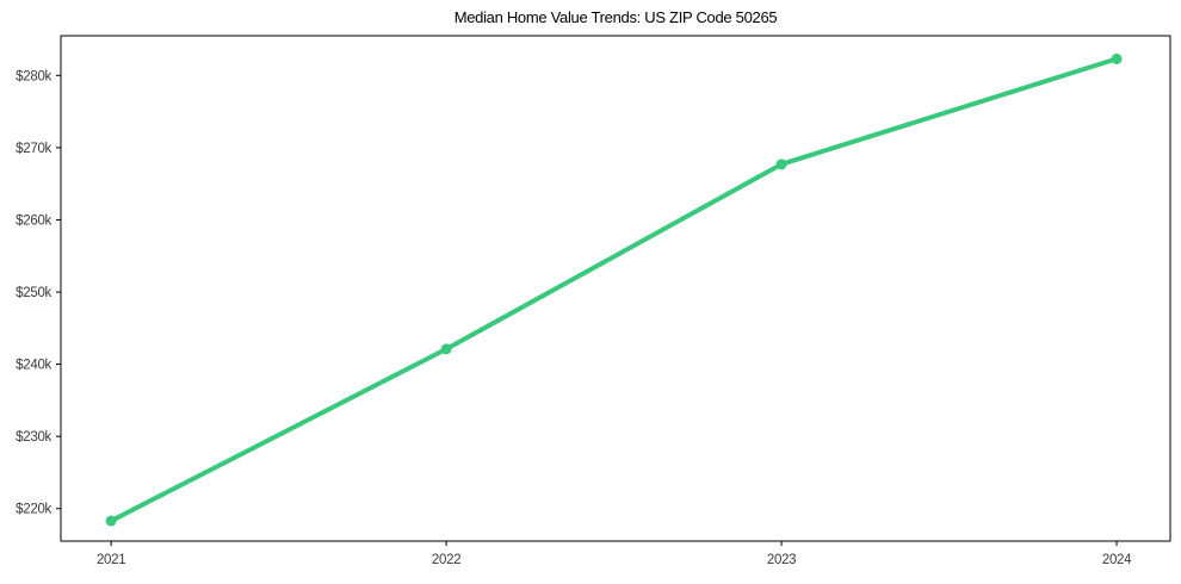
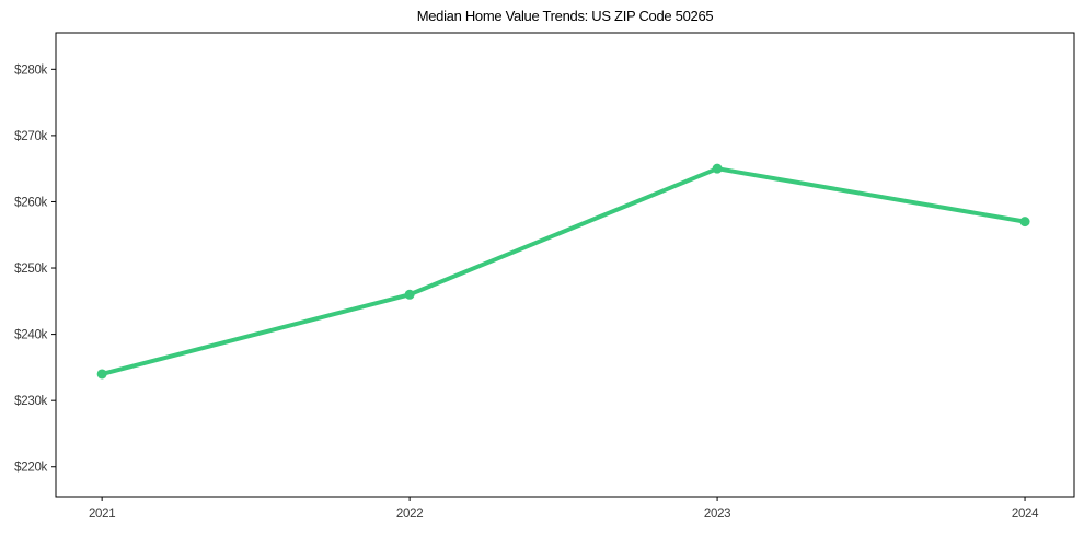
2021: $218k -> $234k
2022: $242k -> $246k
2023: $268k -> $265k
2024: $282k -> $257k
